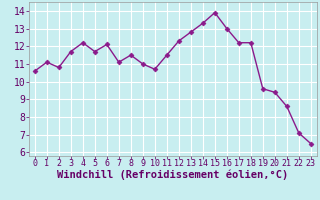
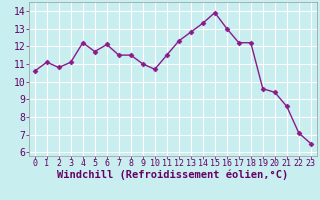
3: 11.7 -> 11.1
7: 11.1 -> 11.5
